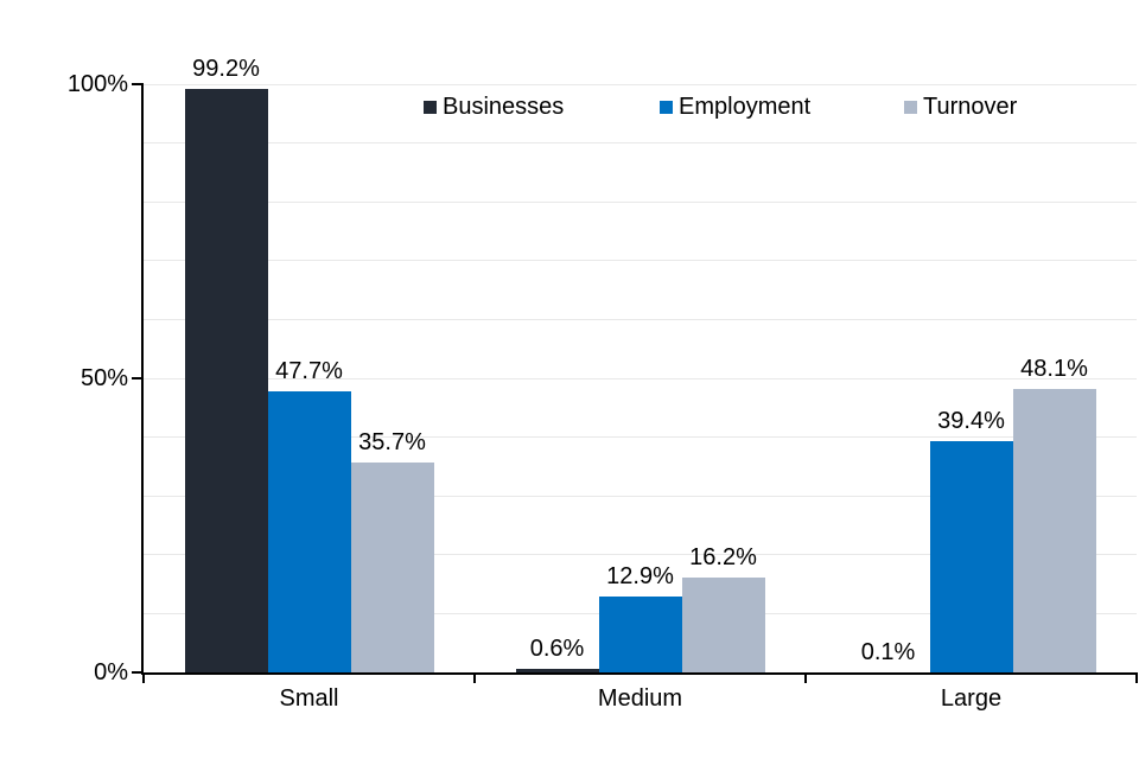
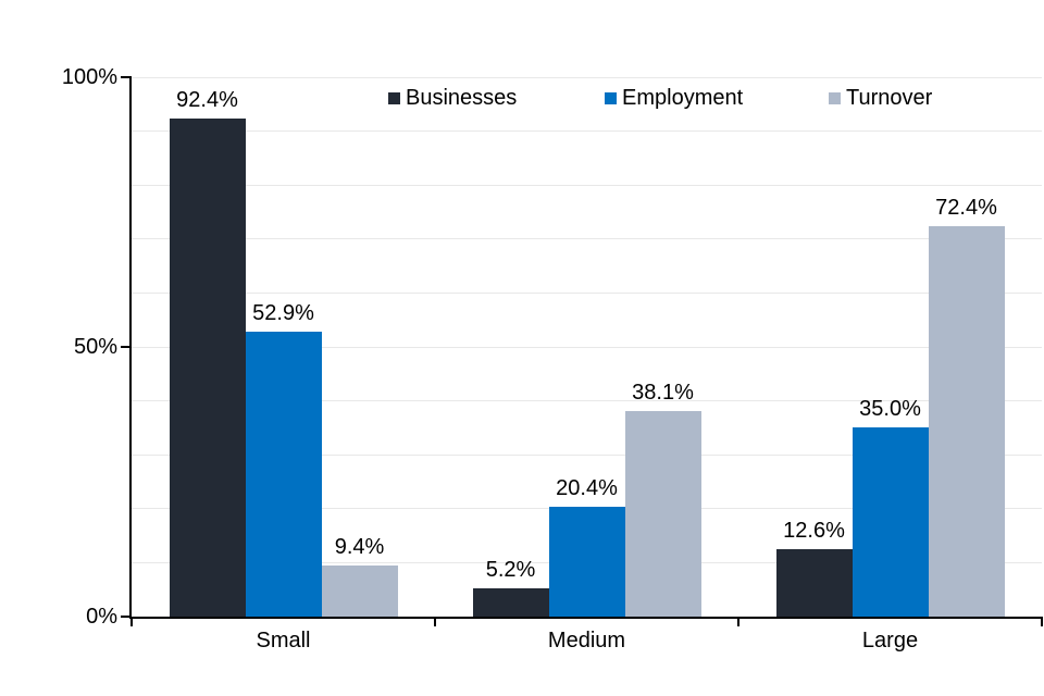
Businesses/Small: 99.2% -> 92.4%
Employment/Small: 47.7% -> 52.9%
Turnover/Small: 35.7% -> 9.4%
Businesses/Medium: 0.6% -> 5.2%
Employment/Medium: 12.9% -> 20.4%
Turnover/Medium: 16.2% -> 38.1%
Businesses/Large: 0.1% -> 12.6%
Employment/Large: 39.4% -> 35.0%
Turnover/Large: 48.1% -> 72.4%
